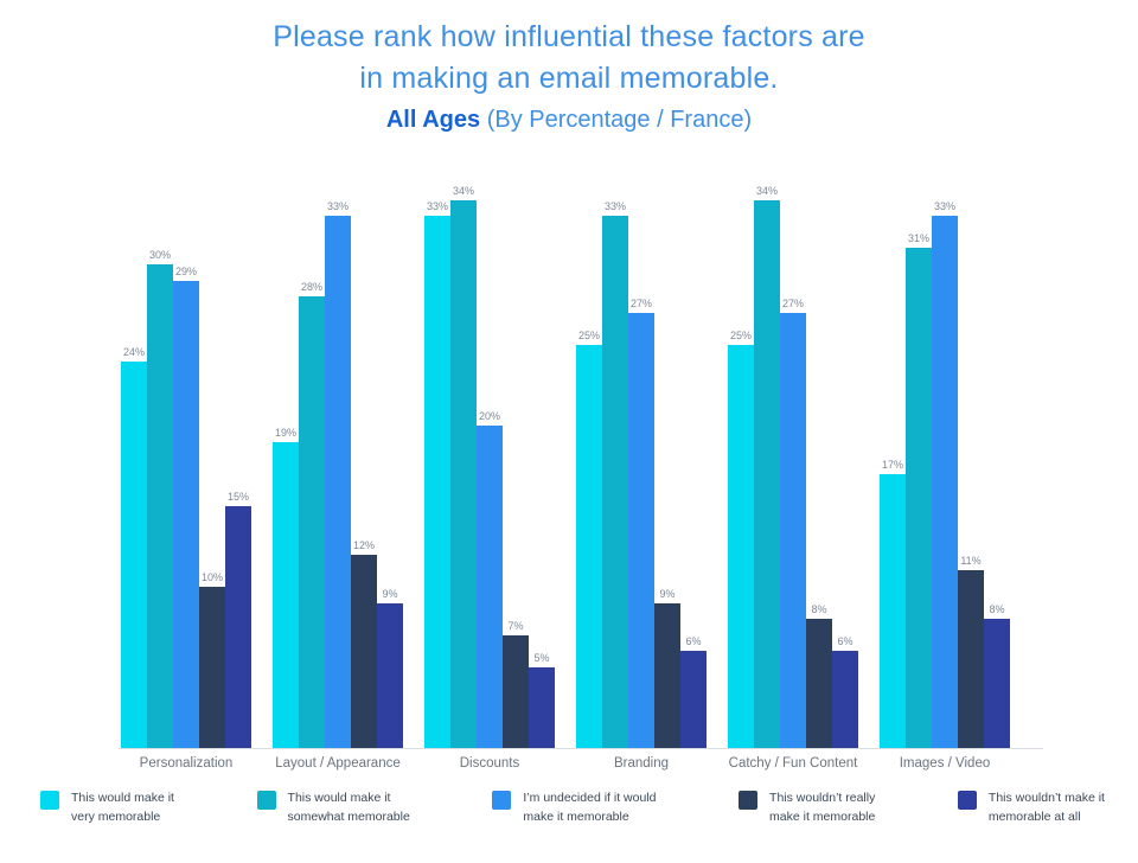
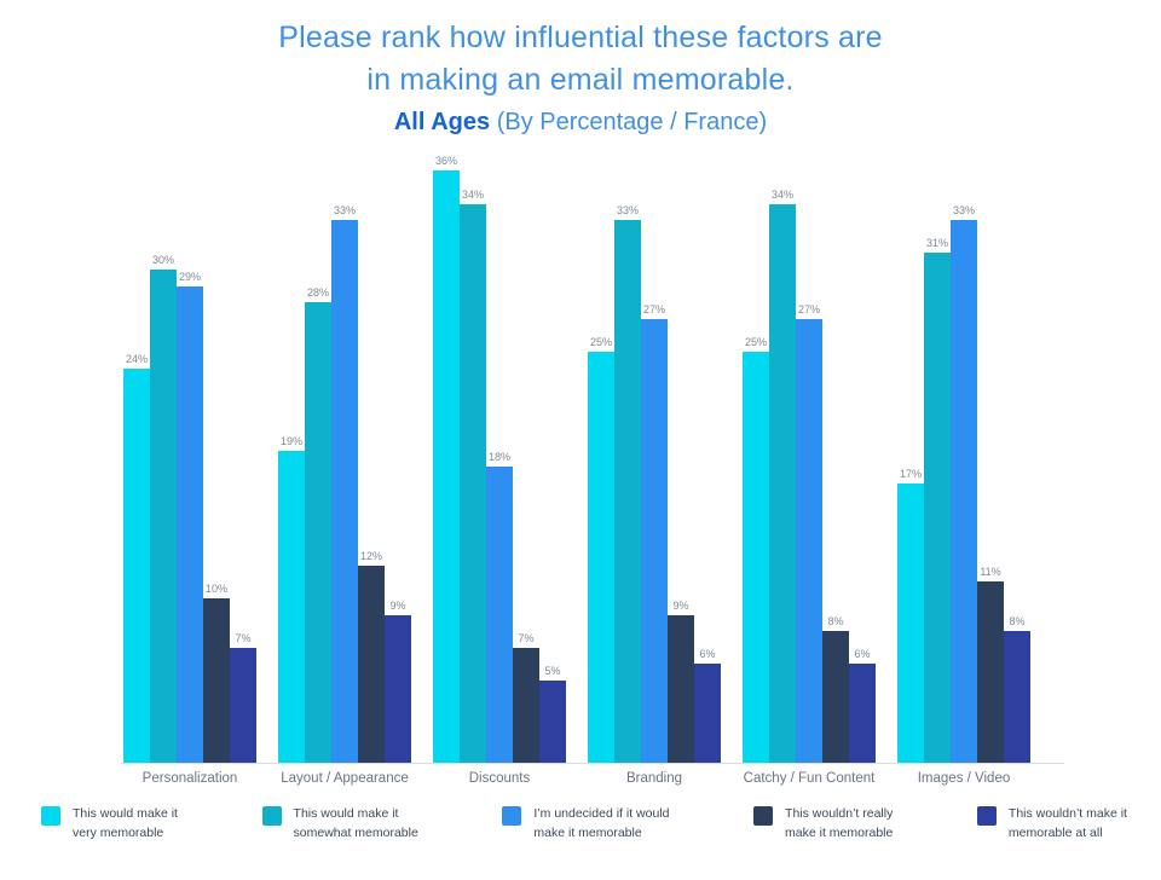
This wouldn’t make it memorable at all/Personalization: 15% -> 7%
This would make it very memorable/Discounts: 33% -> 36%
I’m undecided if it would make it memorable/Discounts: 20% -> 18%
